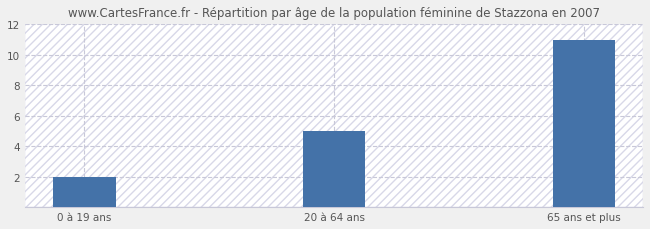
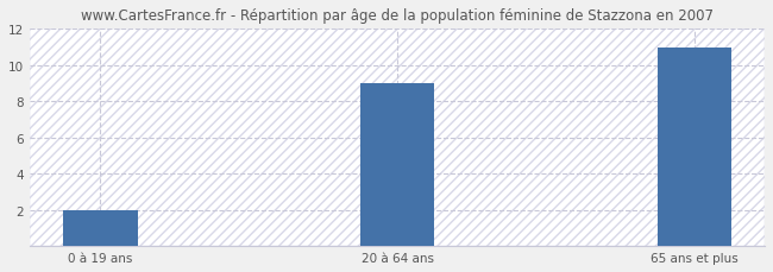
20 à 64 ans: 5 -> 9
